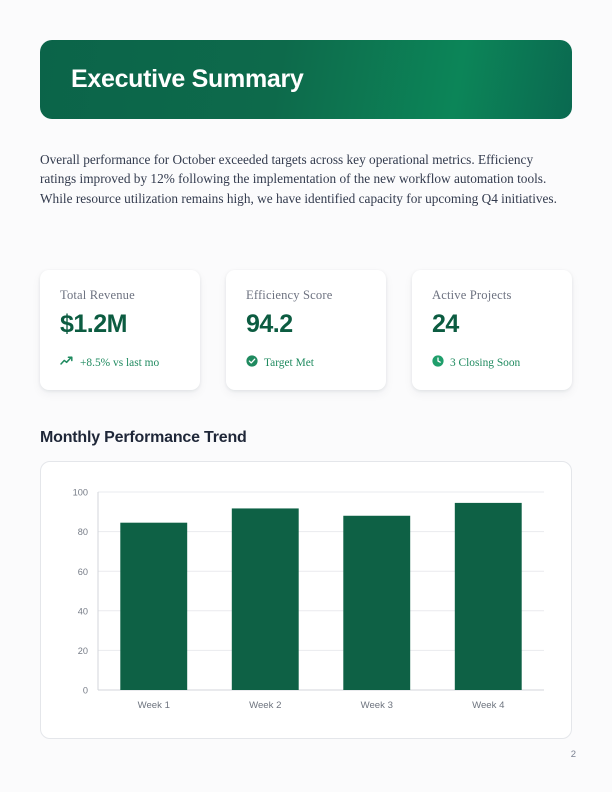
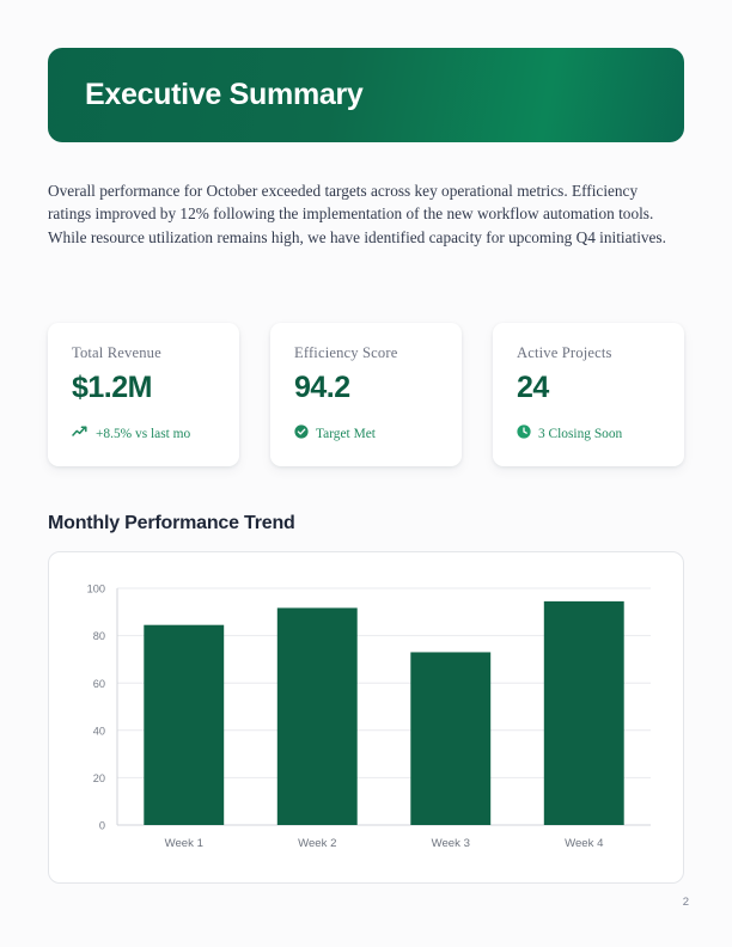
Week 3: 88 -> 73
